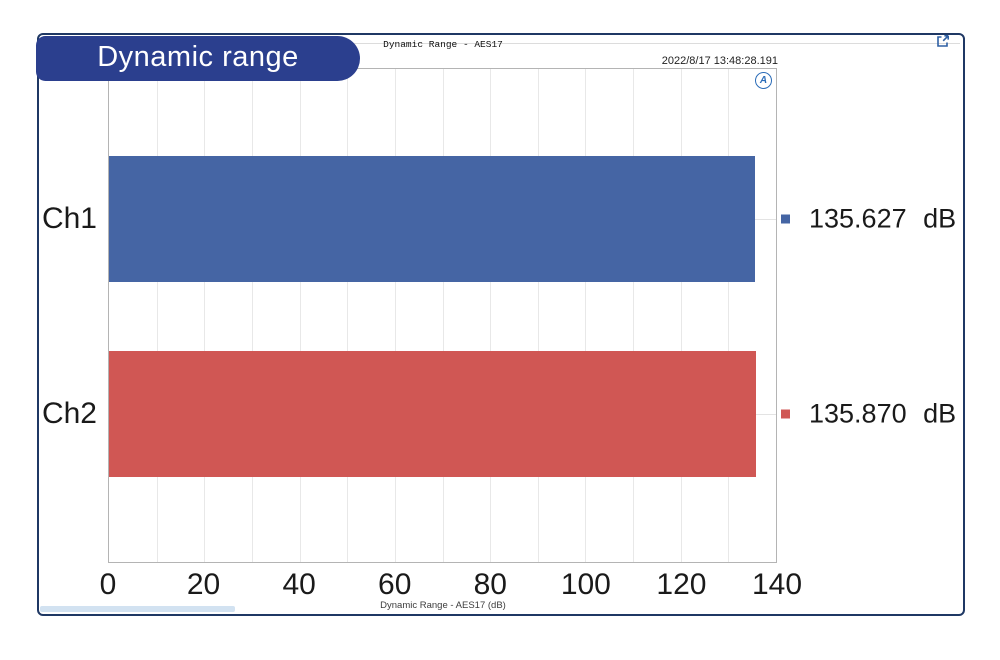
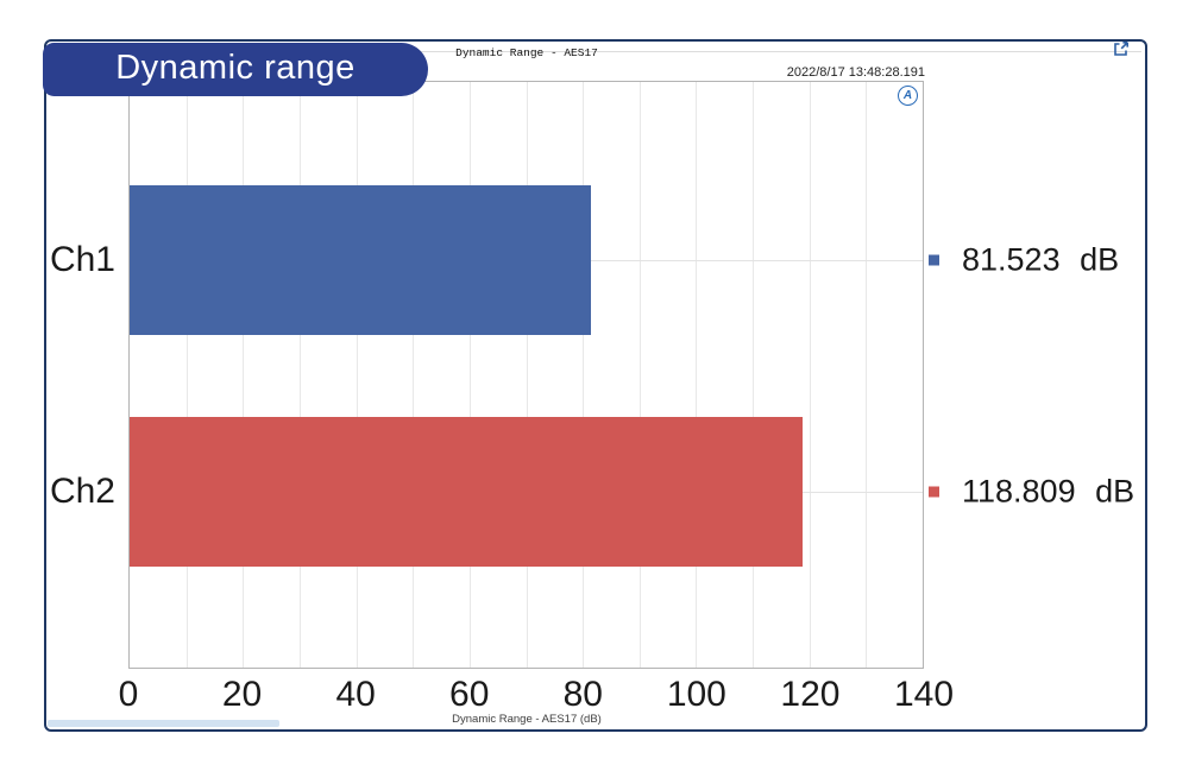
Ch1: 135.627 -> 81.523
Ch2: 135.870 -> 118.809
